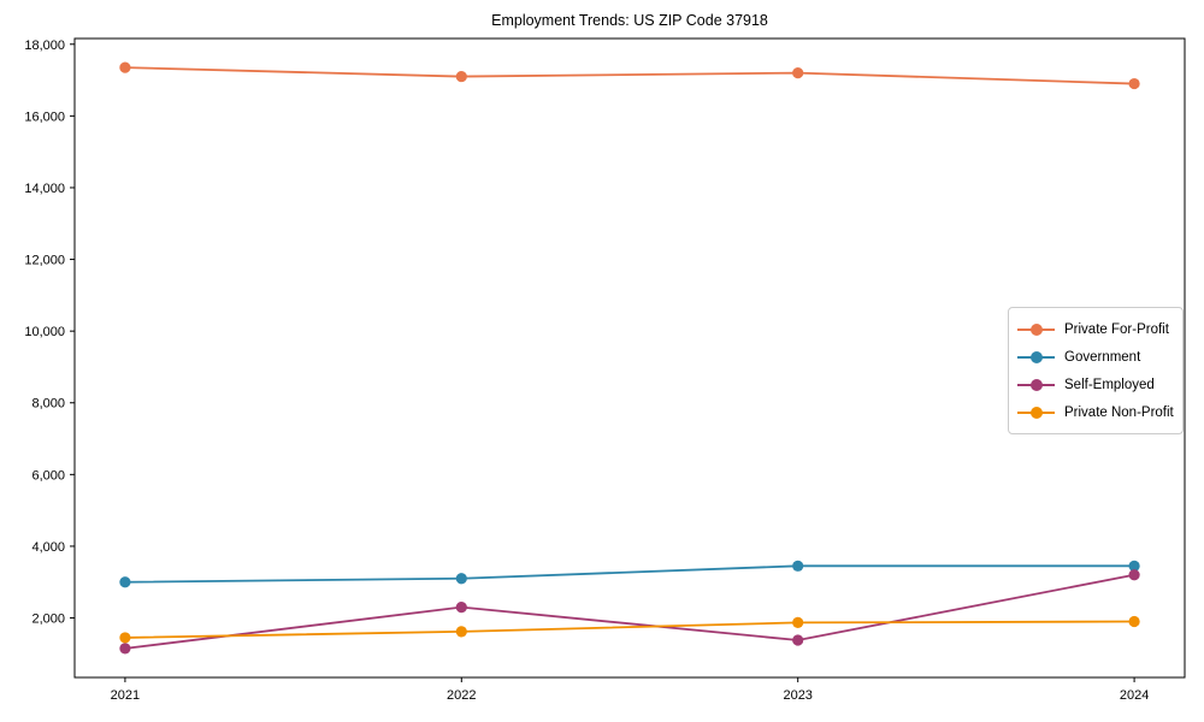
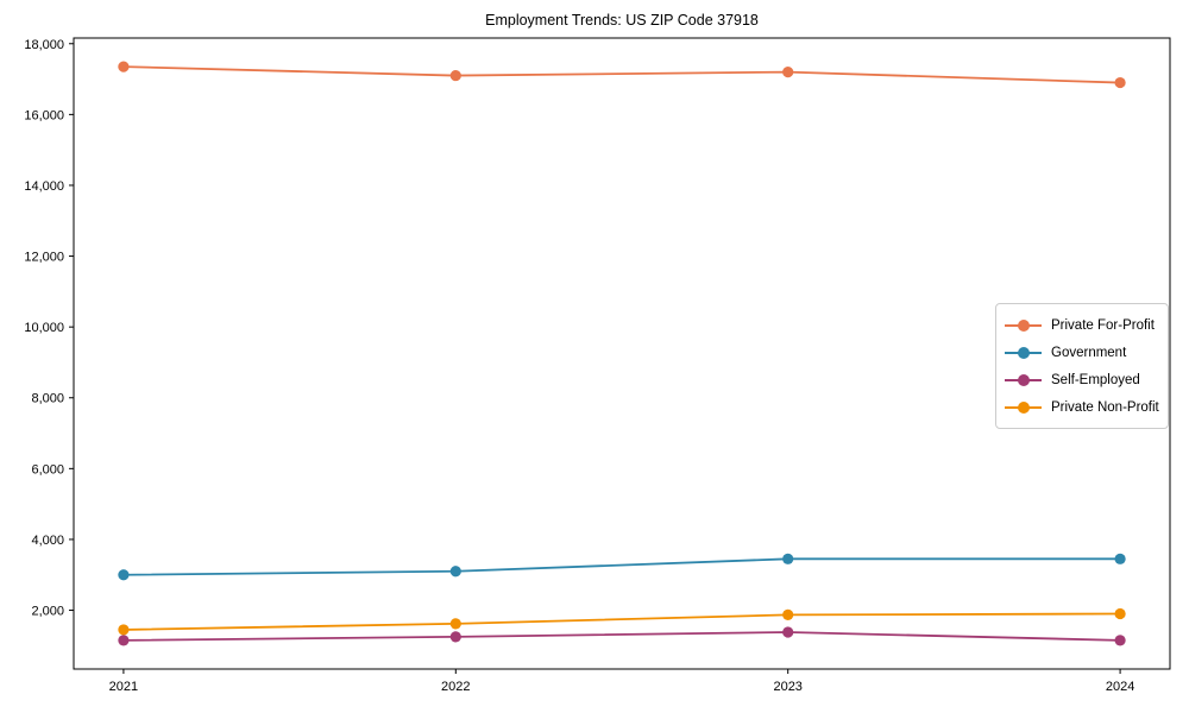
Self-Employed/2022: 2300 -> 1200
Self-Employed/2024: 3200 -> 1200
